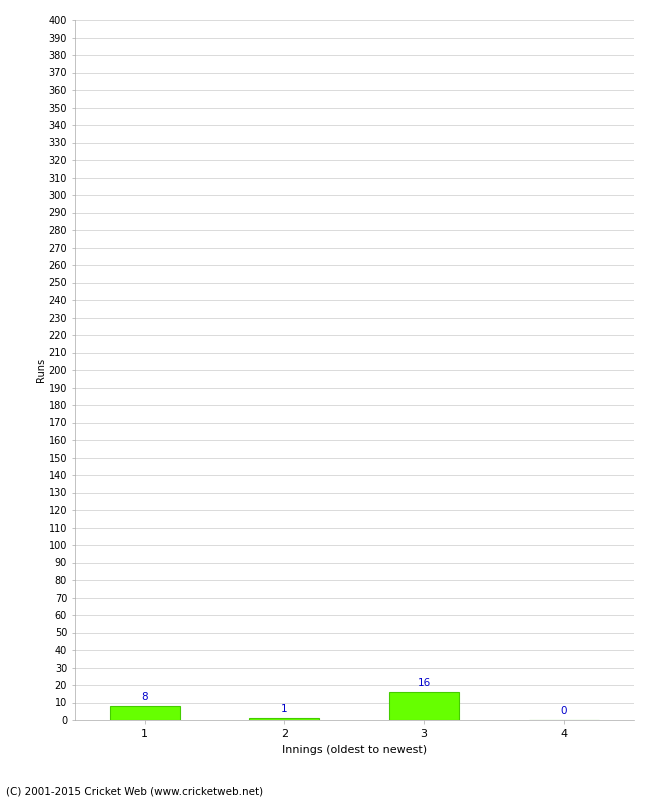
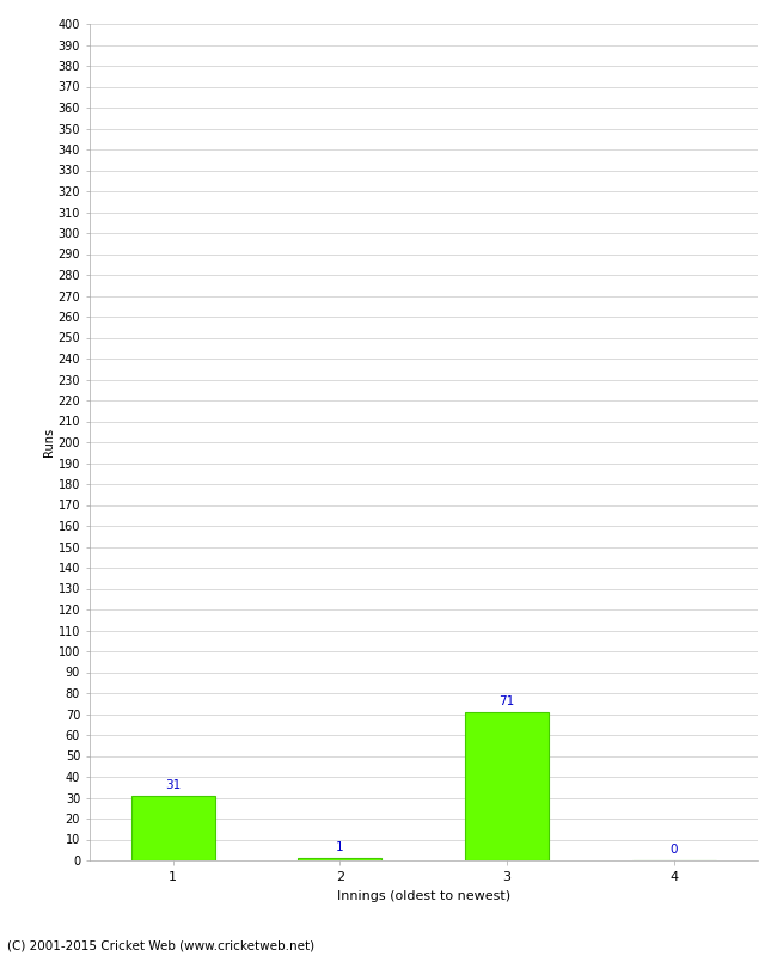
1: 8 -> 31
3: 16 -> 71
